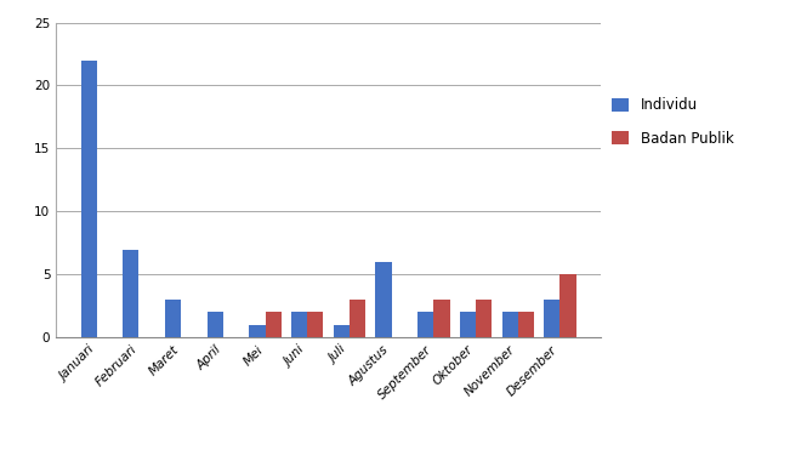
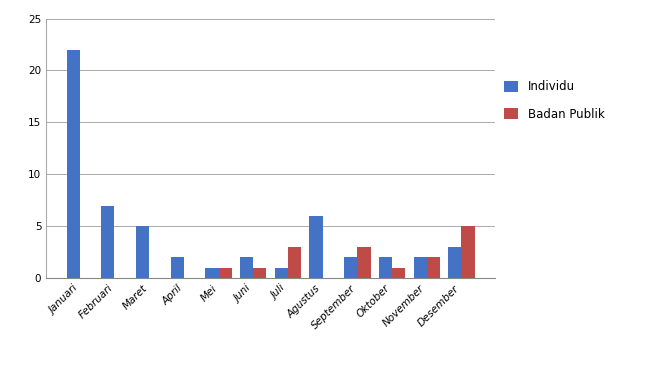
Individu/Maret: 3 -> 5
Badan Publik/Mei: 2 -> 1
Badan Publik/Juni: 2 -> 1
Badan Publik/Oktober: 3 -> 1
